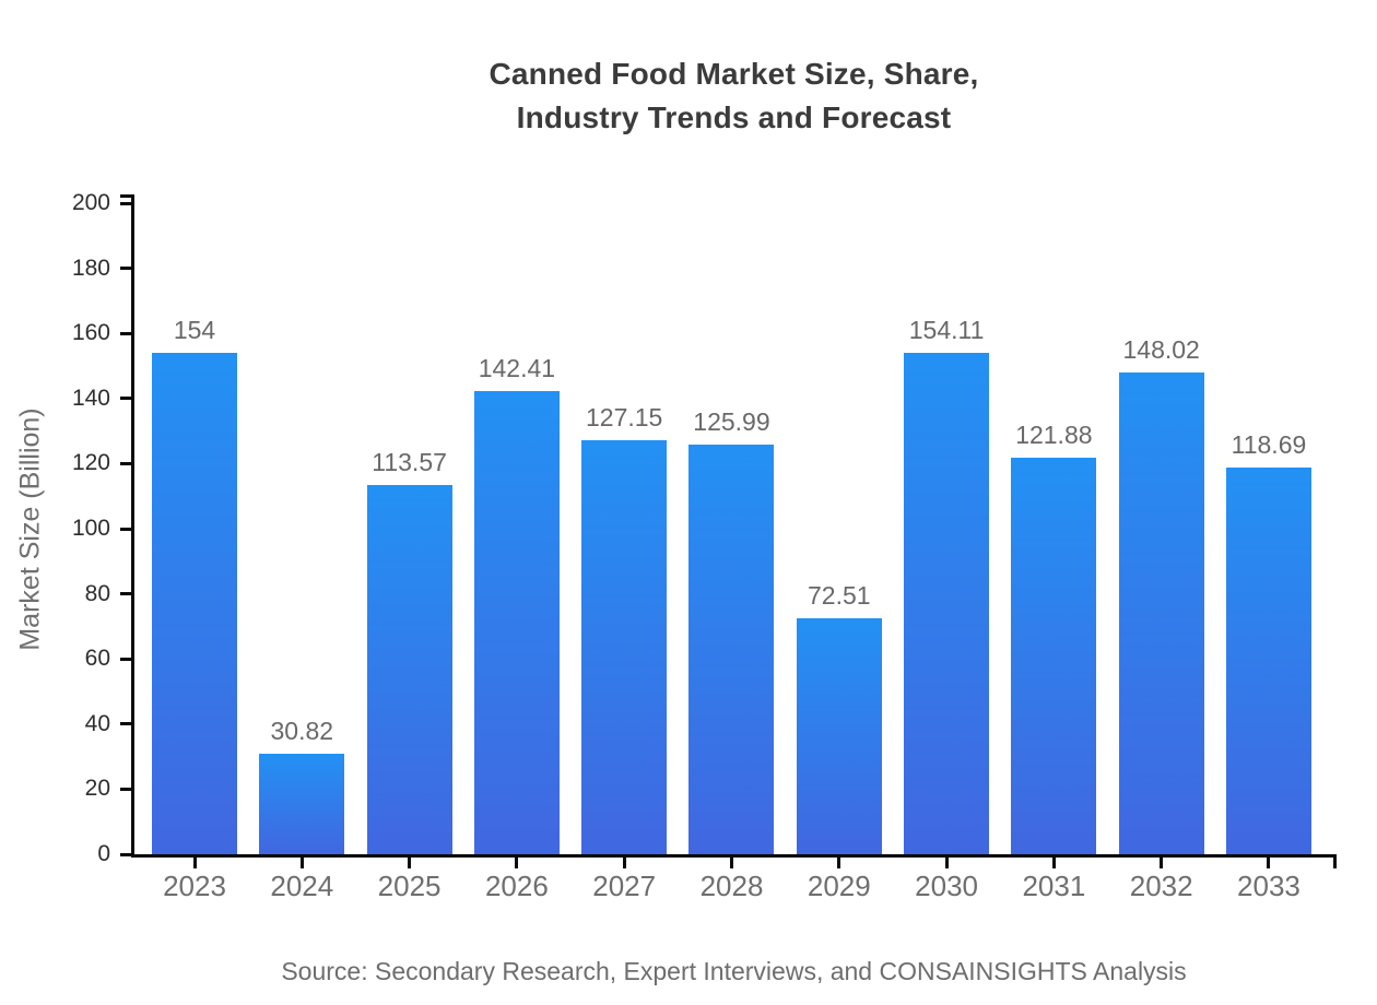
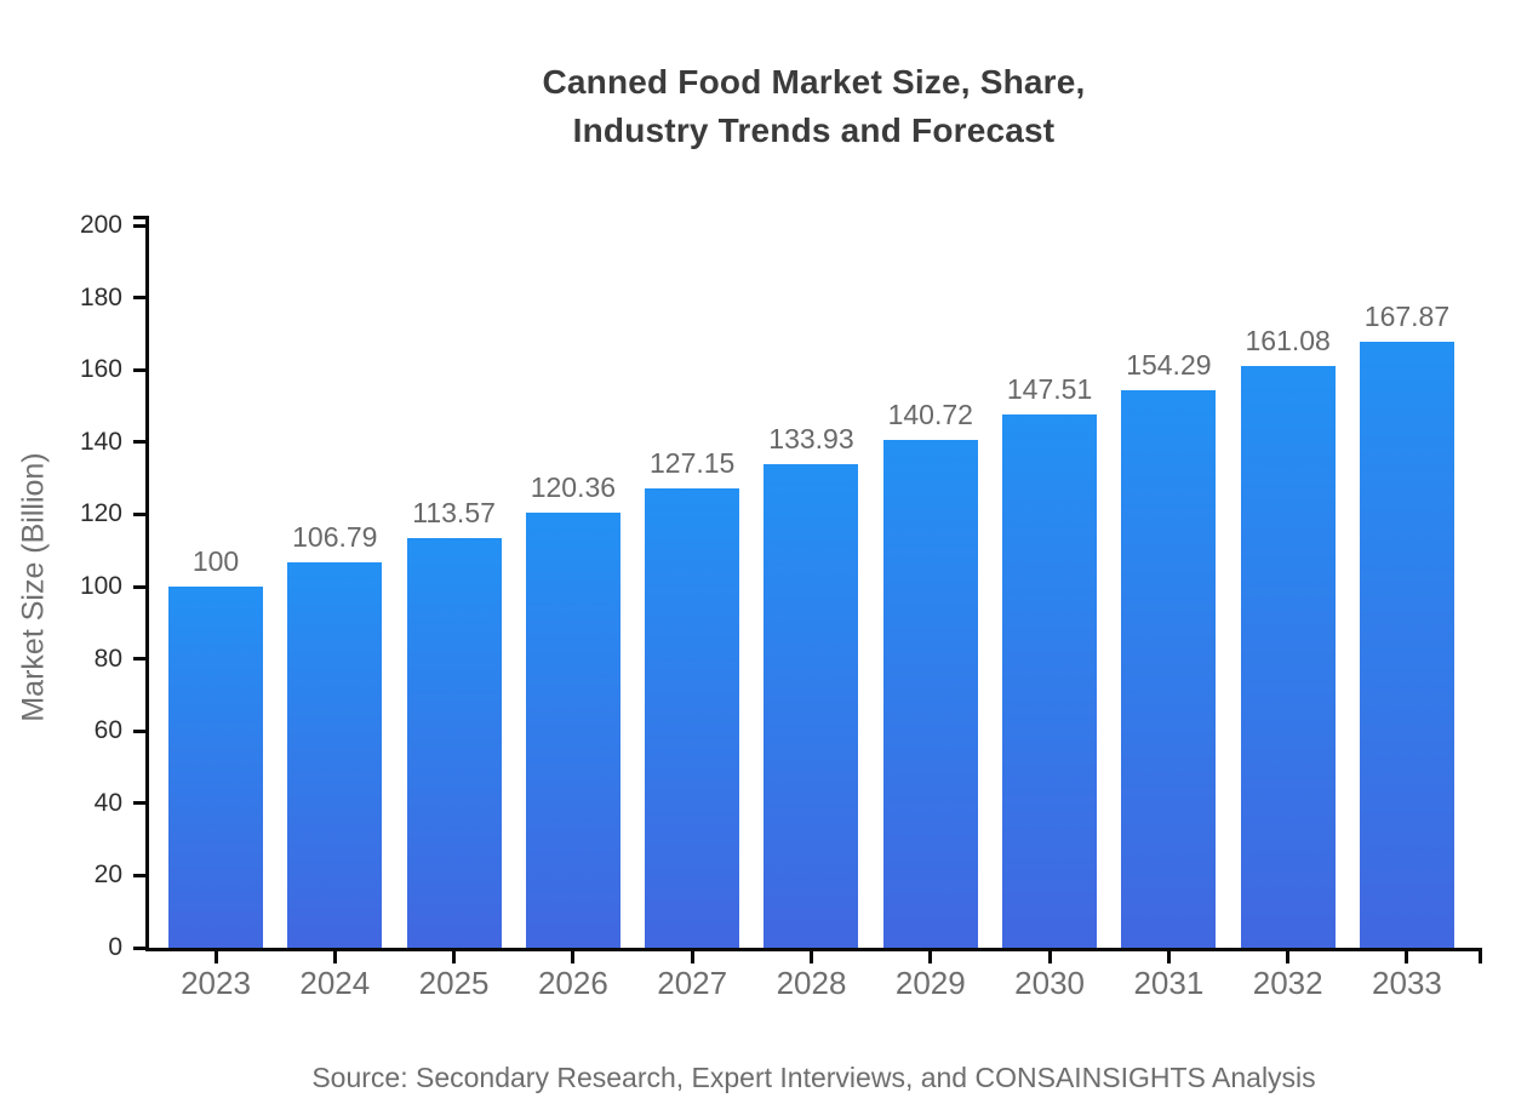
2023: 154 -> 100
2024: 30.82 -> 106.79
2026: 142.41 -> 120.36
2028: 125.99 -> 133.93
2029: 72.51 -> 140.72
2030: 154.11 -> 147.51
2031: 121.88 -> 154.29
2032: 148.02 -> 161.08
2033: 118.69 -> 167.87
